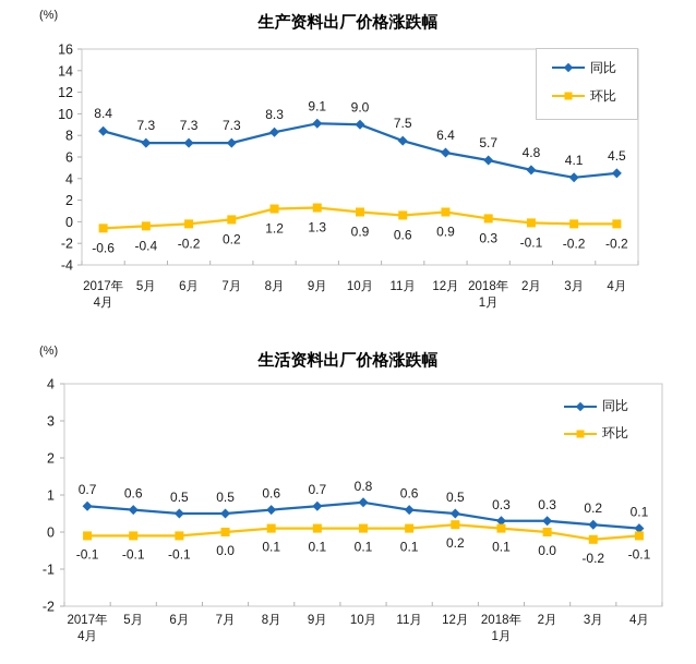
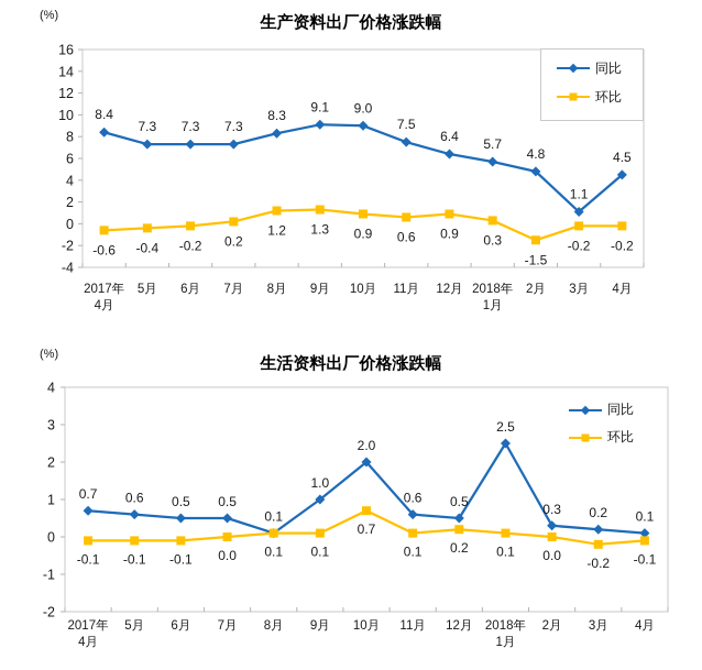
生产资料出厂价格涨跌幅/环比/2月: -0.1 -> -1.5
生产资料出厂价格涨跌幅/同比/3月: 4.1 -> 1.1
生活资料出厂价格涨跌幅/同比/8月: 0.6 -> 0.1
生活资料出厂价格涨跌幅/同比/9月: 0.7 -> 1.0
生活资料出厂价格涨跌幅/同比/10月: 0.8 -> 2.0
生活资料出厂价格涨跌幅/环比/10月: 0.1 -> 0.7
生活资料出厂价格涨跌幅/同比/2018年 1月: 0.3 -> 2.5
